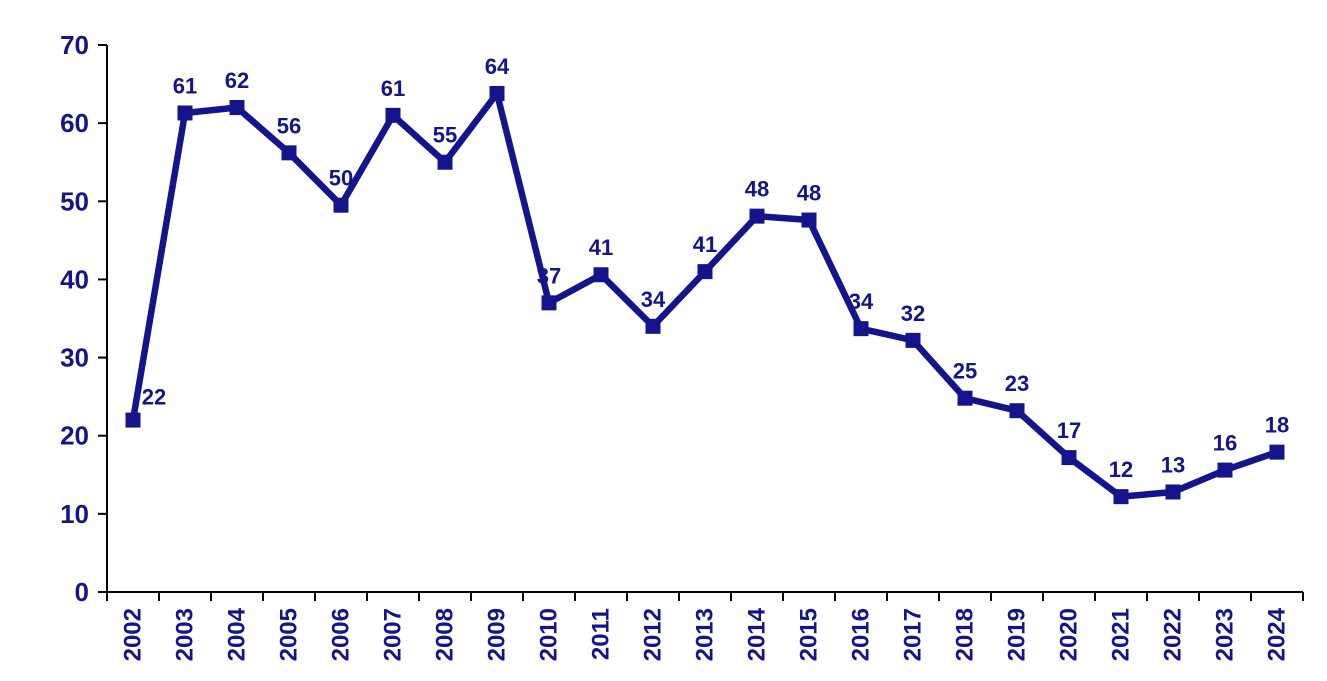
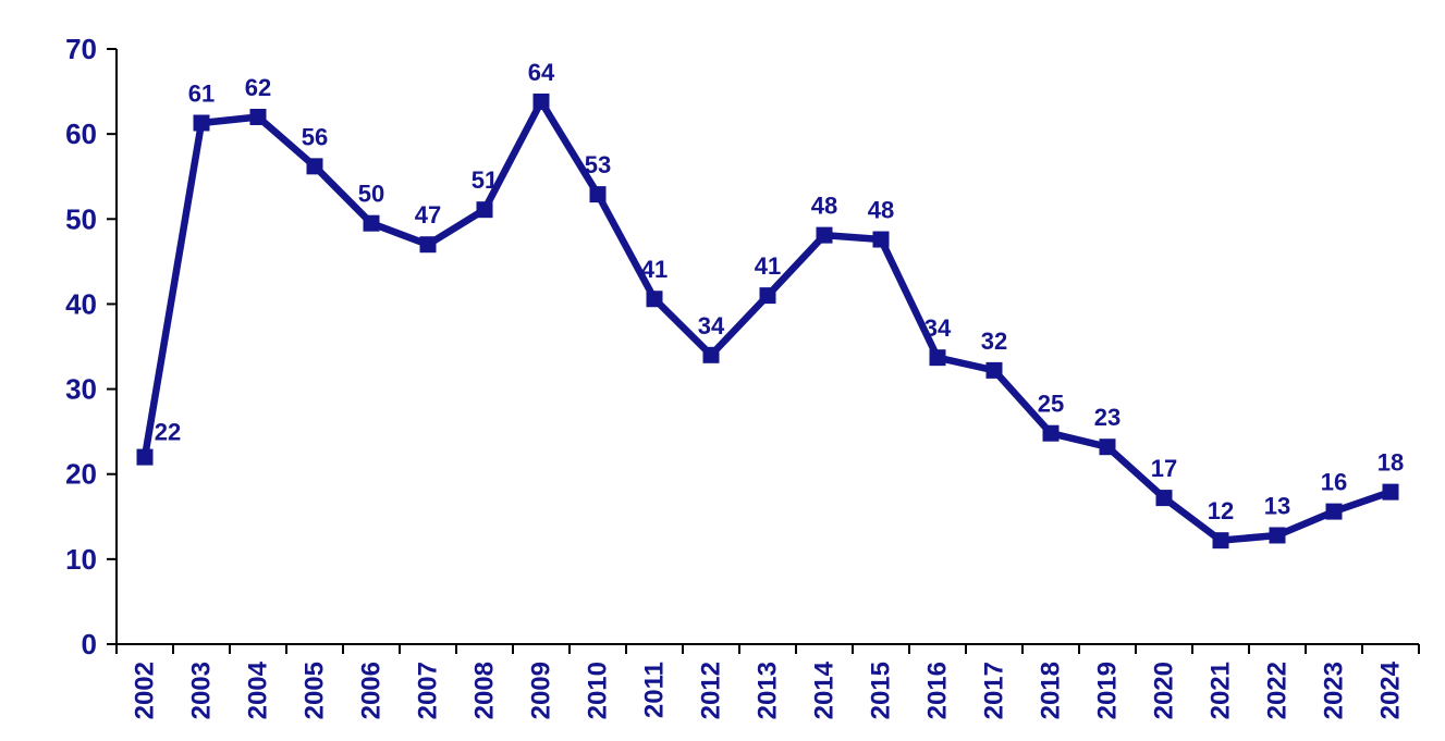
2007: 61 -> 47
2008: 55 -> 51
2010: 37 -> 53
